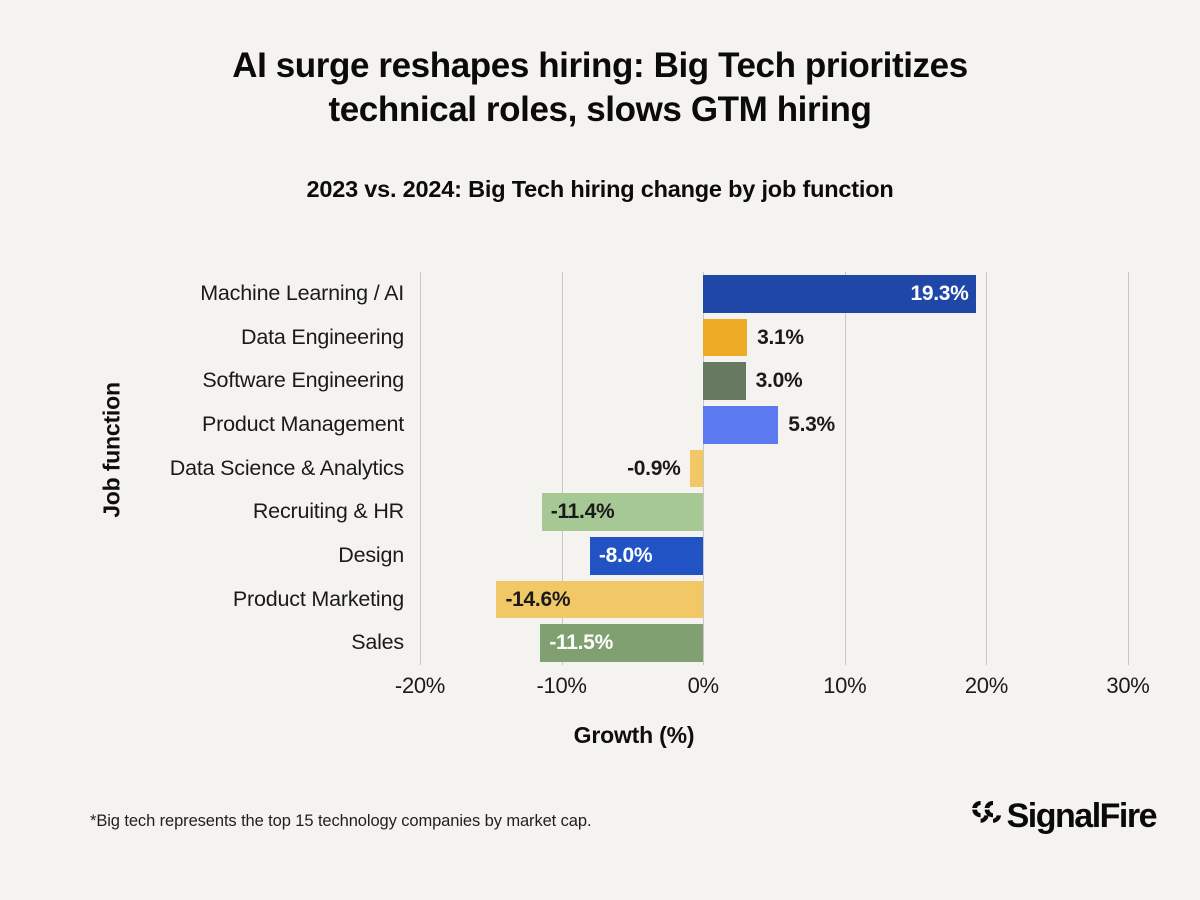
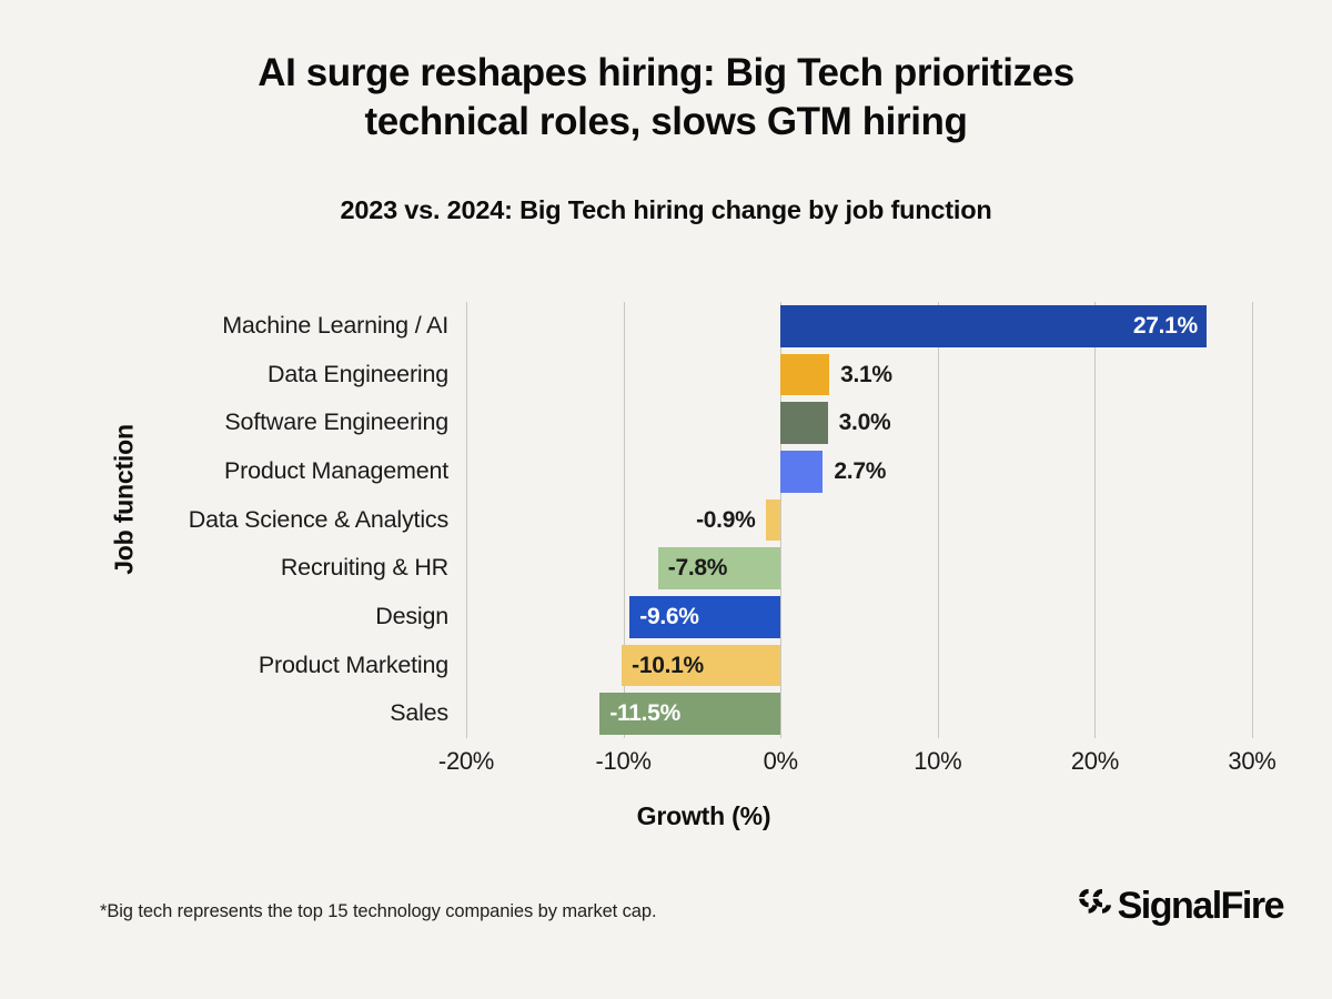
Machine Learning / AI: 19.3% -> 27.1%
Product Management: 5.3% -> 2.7%
Recruiting & HR: -11.4% -> -7.8%
Design: -8.0% -> -9.6%
Product Marketing: -14.6% -> -10.1%
